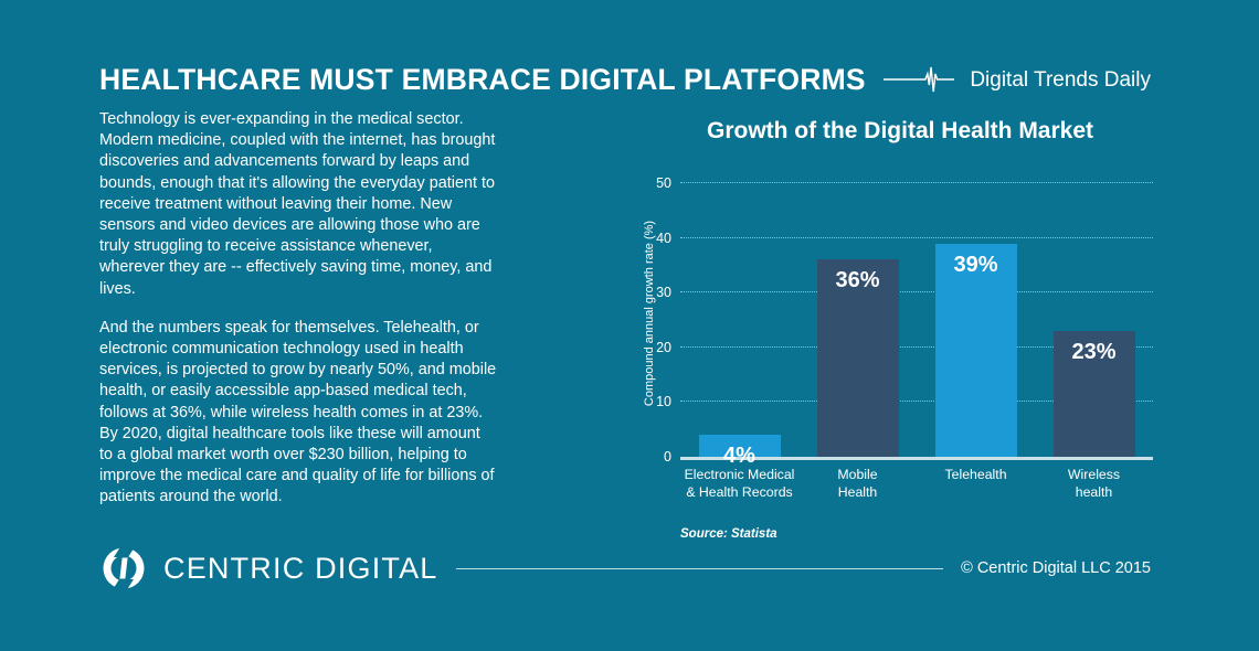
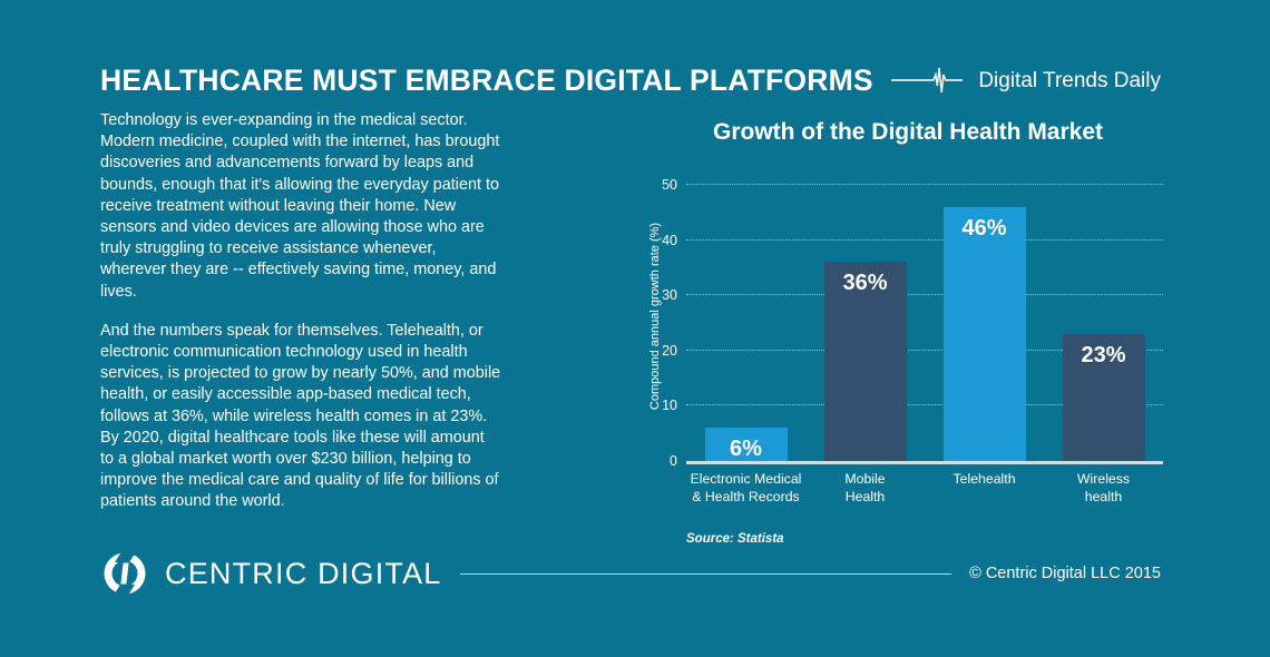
Electronic Medical & Health Records: 4% -> 6%
Telehealth: 39% -> 46%
